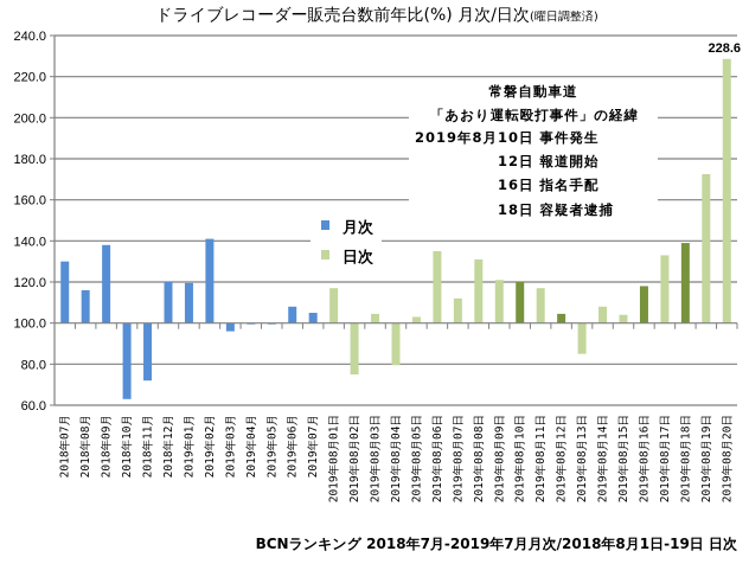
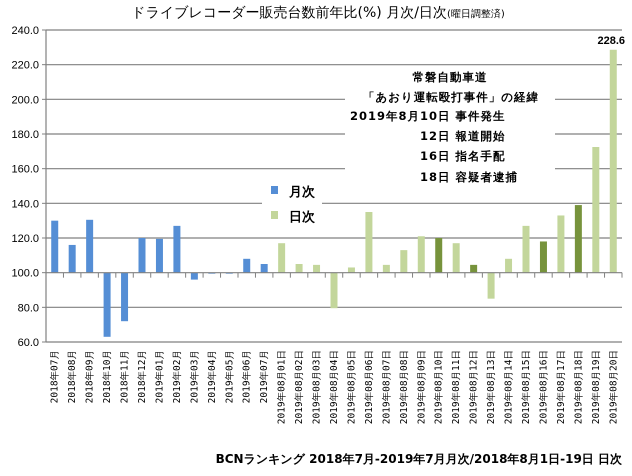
月次/2018年09月: 138 -> 130
月次/2019年02月: 141 -> 127
日次/2019年08月02日: 75 -> 105
日次/2019年08月07日: 112 -> 104
日次/2019年08月08日: 131 -> 113
日次/2019年08月15日: 104 -> 127
